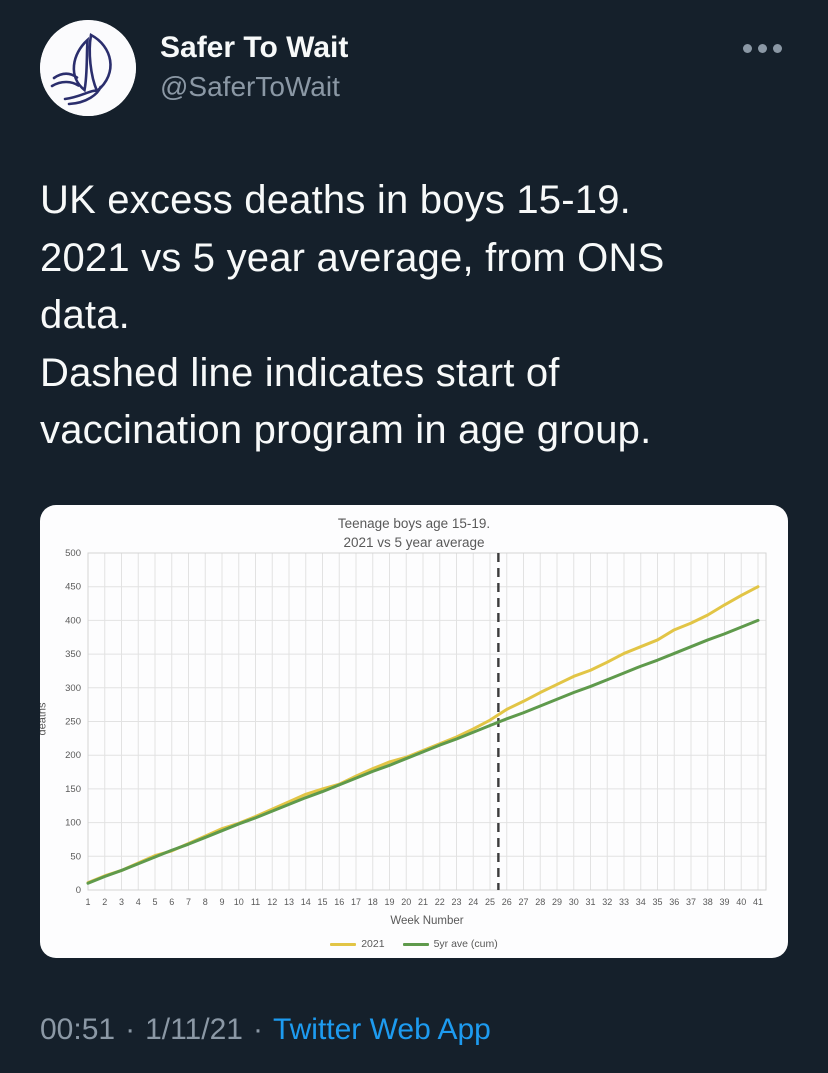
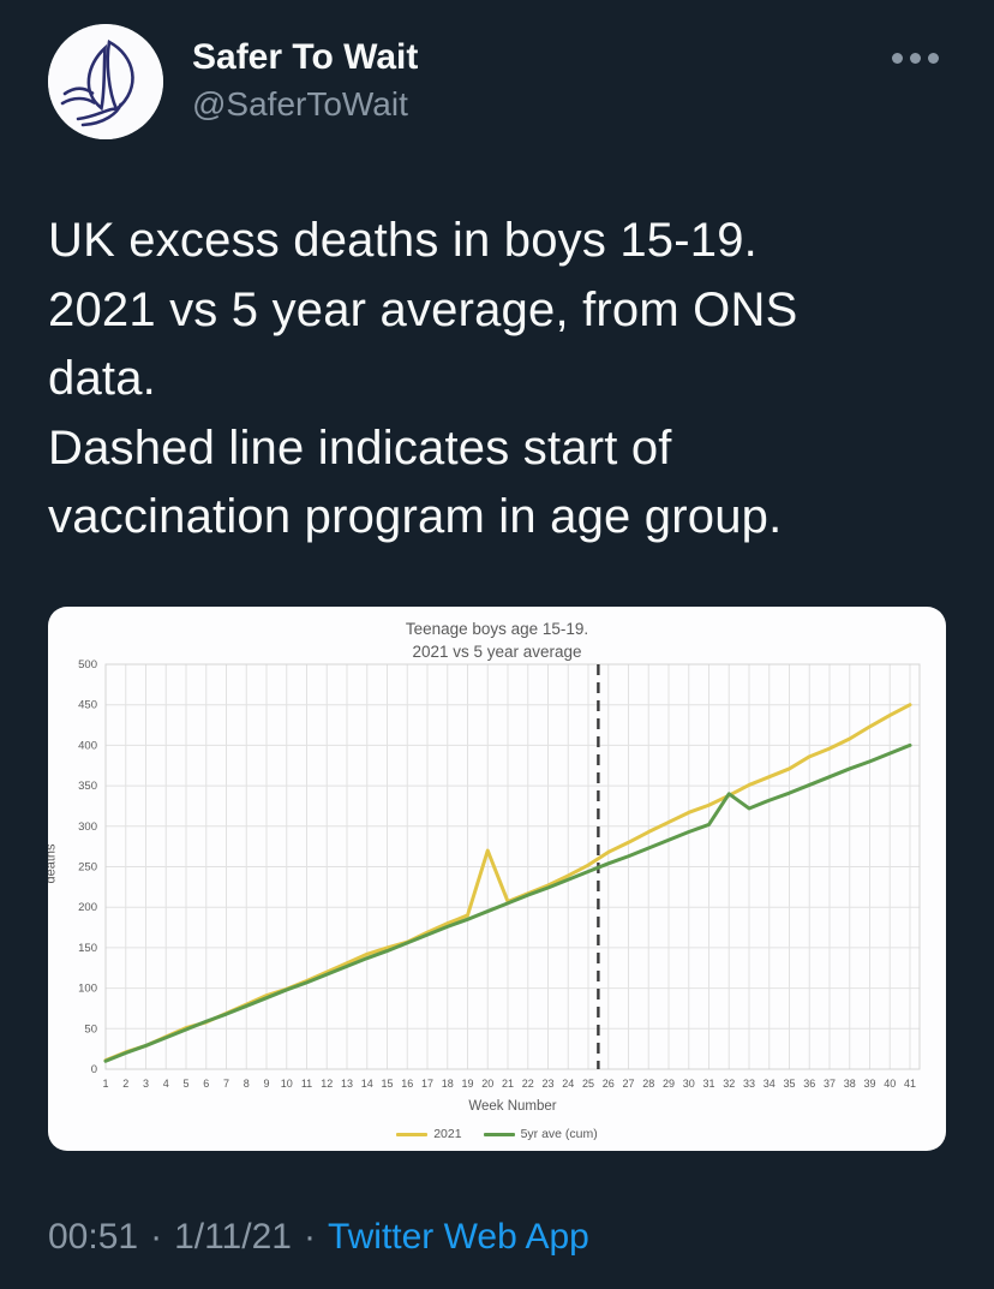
2021/20: 200 -> 270
5yr ave (cum)/32: 310 -> 340
